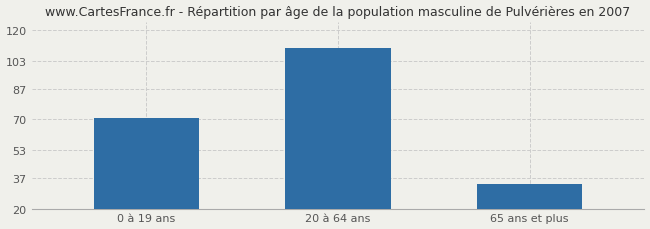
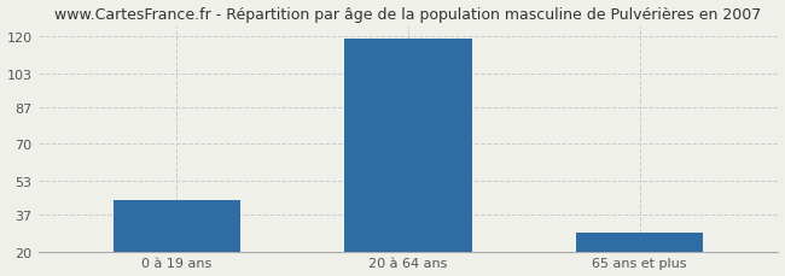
0 à 19 ans: 71 -> 44
20 à 64 ans: 110 -> 119
65 ans et plus: 34 -> 29
